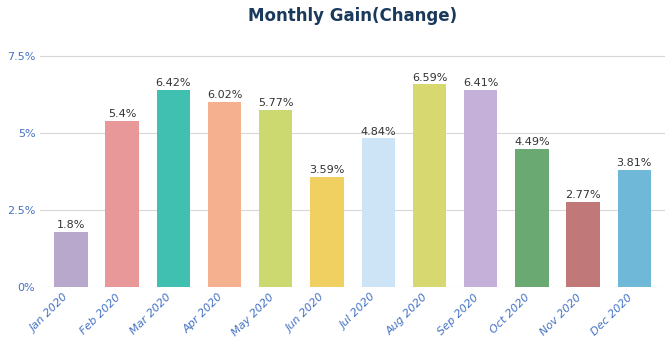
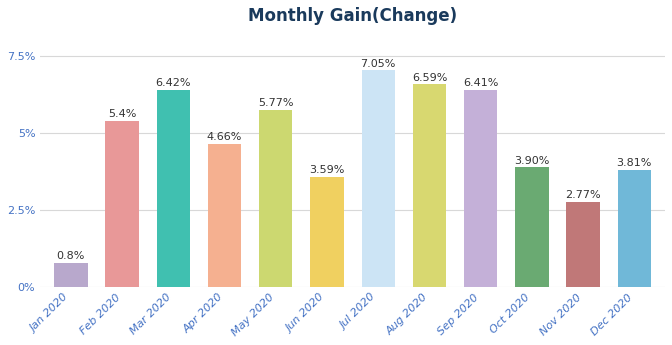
Jan 2020: 1.8% -> 0.8%
Apr 2020: 6.02% -> 4.66%
Jul 2020: 4.84% -> 7.05%
Oct 2020: 4.49% -> 3.90%
